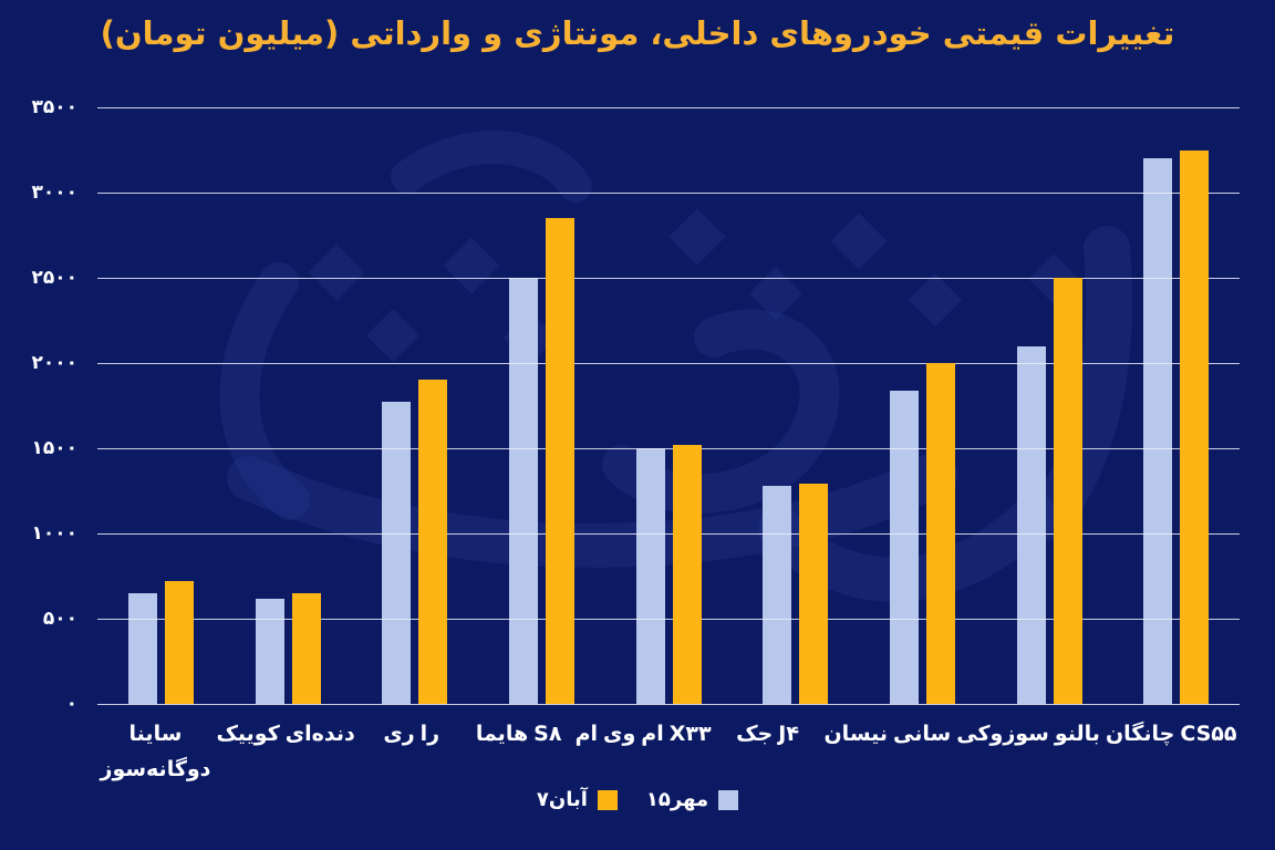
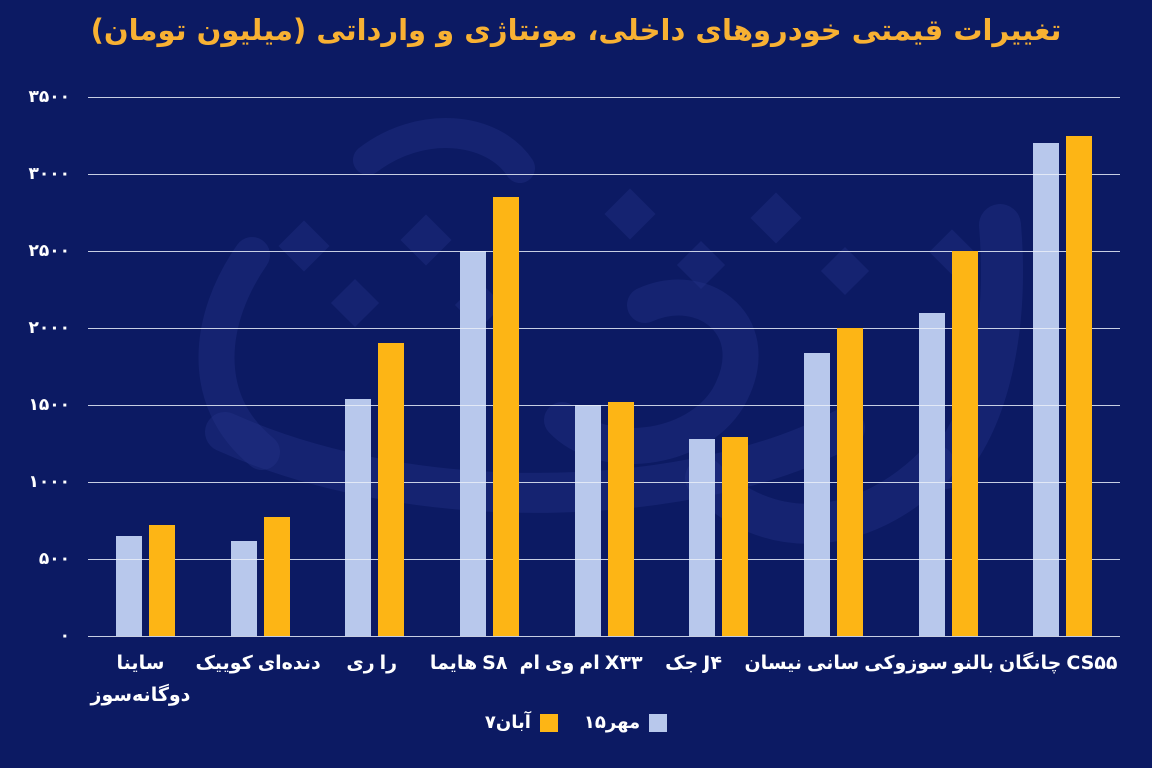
۷آبان/کوییک دنده‌ای: 650 -> 770
۱۵مهر/ری را: 1770 -> 1540
